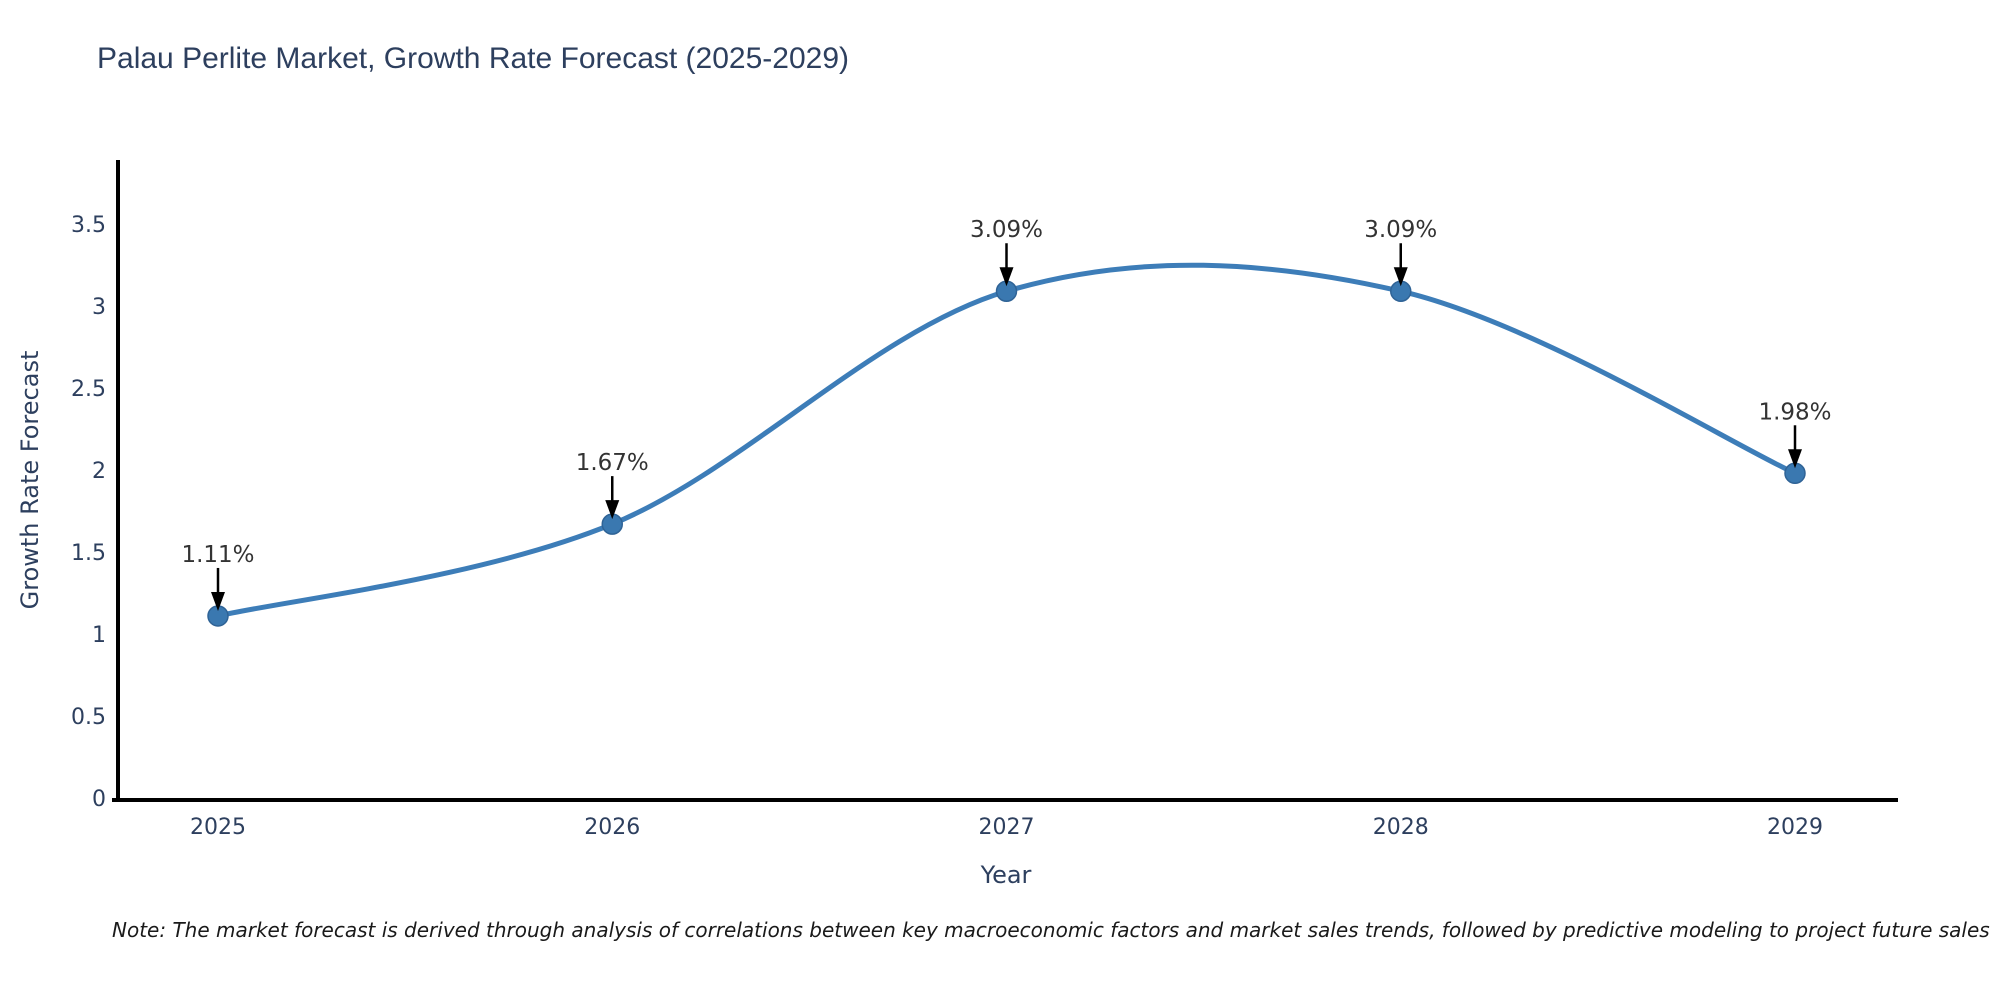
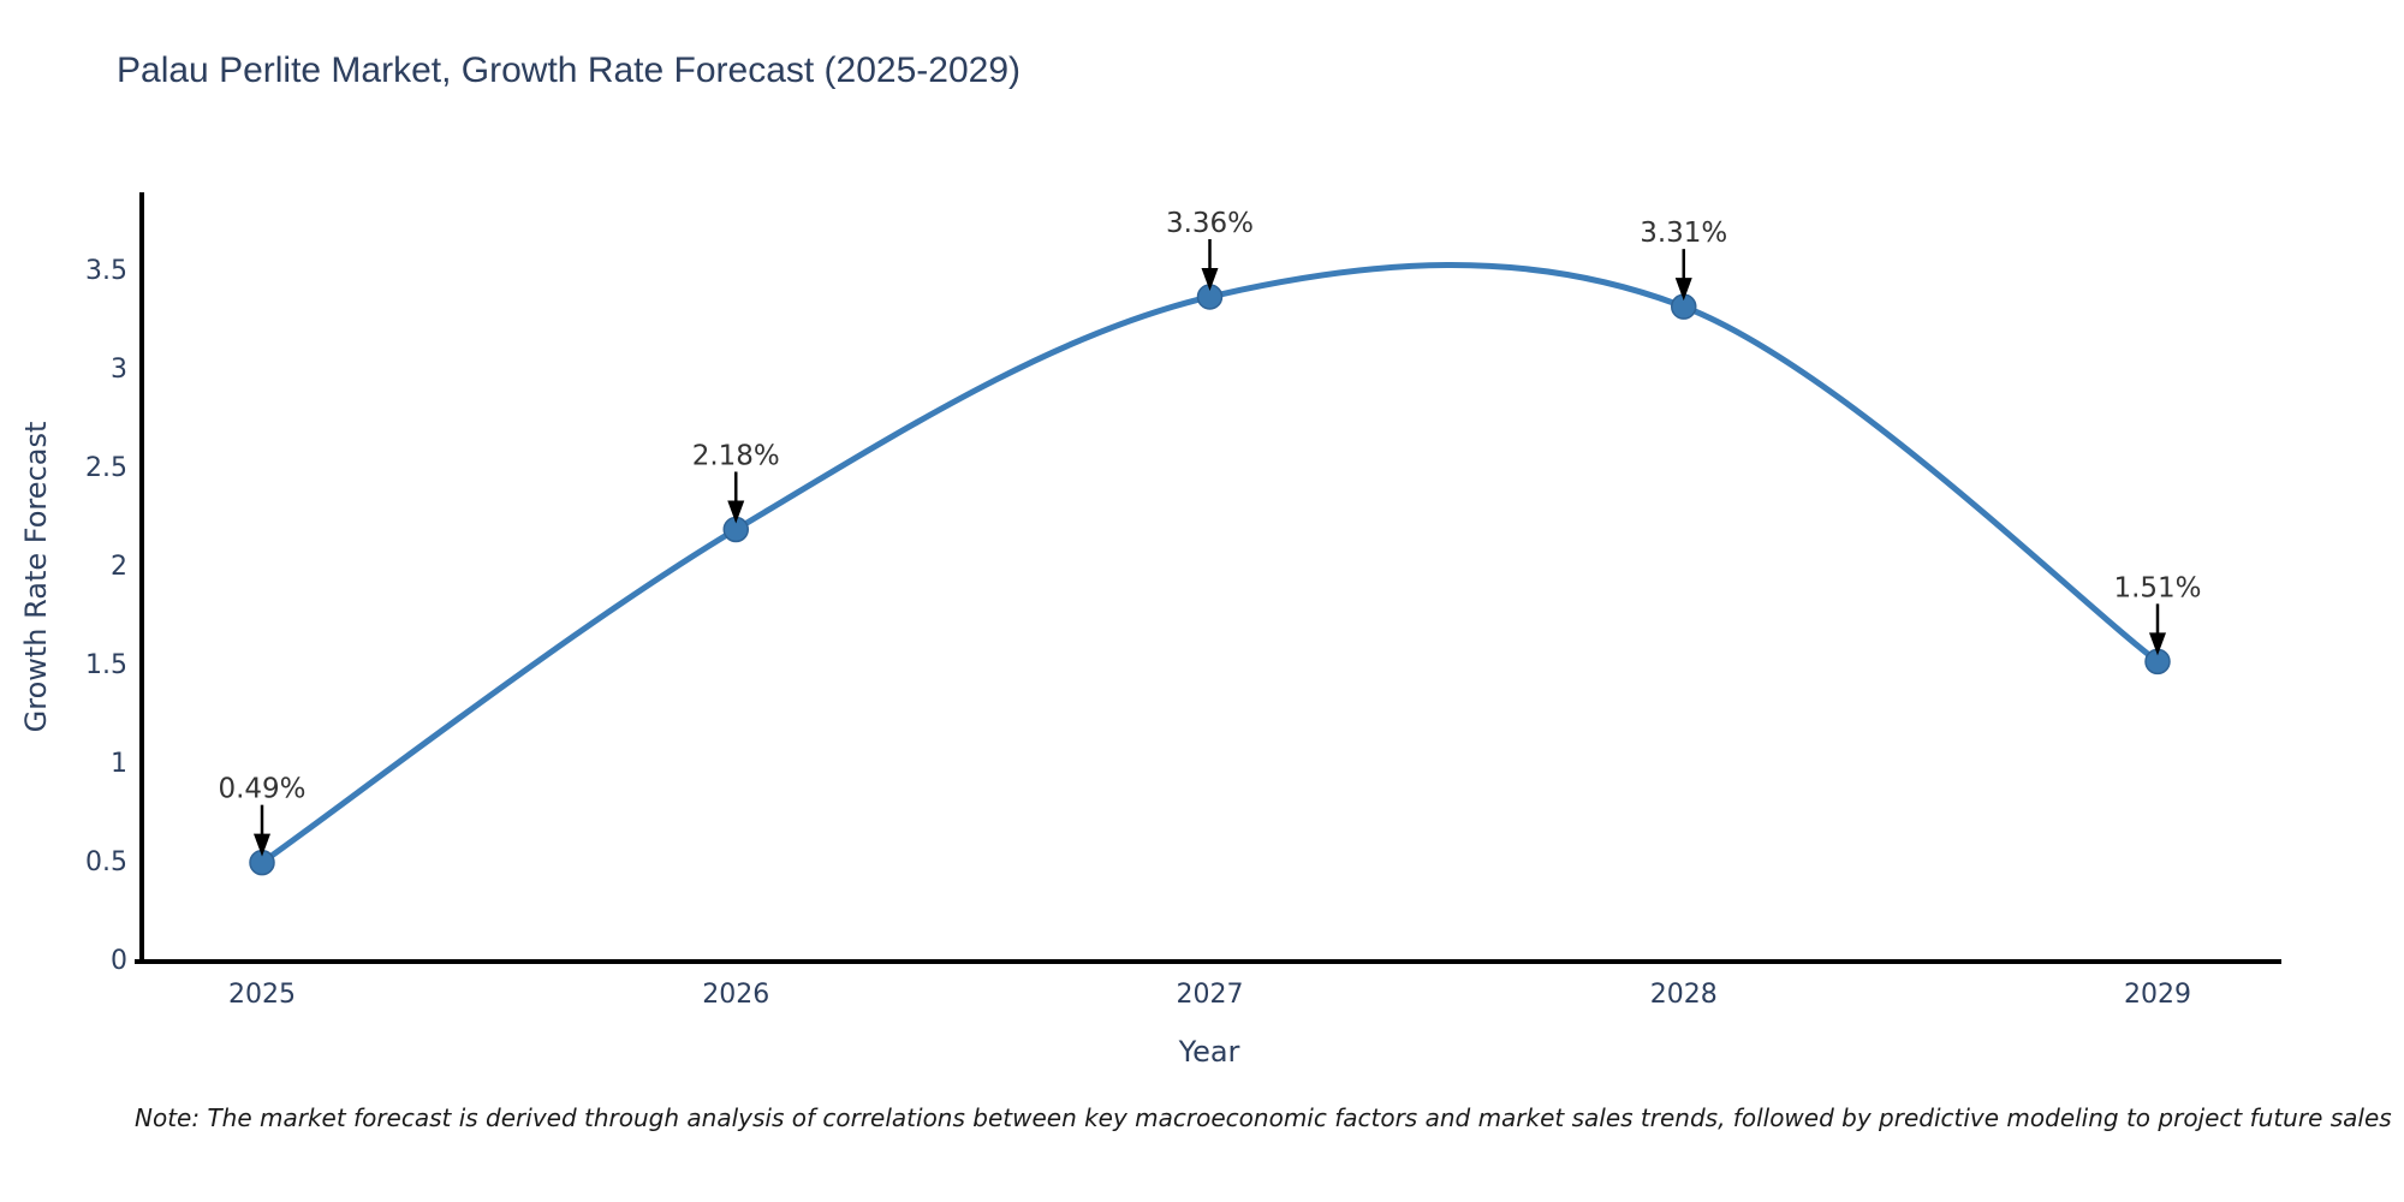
2025: 1.11% -> 0.49%
2026: 1.67% -> 2.18%
2027: 3.09% -> 3.36%
2028: 3.09% -> 3.31%
2029: 1.98% -> 1.51%
